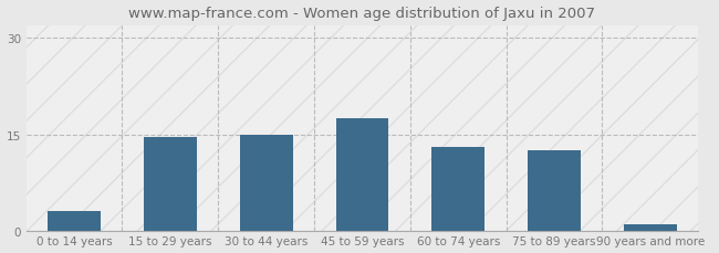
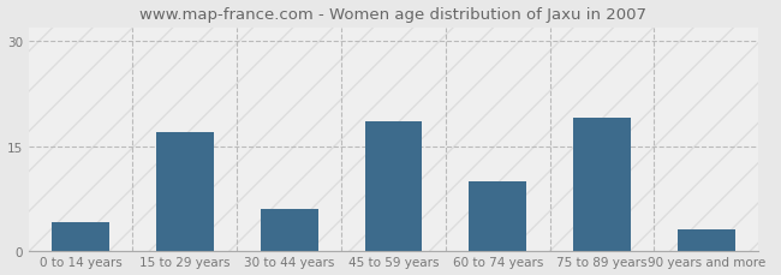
0 to 14 years: 3.0 -> 4.0
15 to 29 years: 14.5 -> 17.0
30 to 44 years: 15.0 -> 6.0
45 to 59 years: 17.5 -> 18.6
60 to 74 years: 13.0 -> 10.0
75 to 89 years: 12.5 -> 19.0
90 years and more: 1.0 -> 3.0
